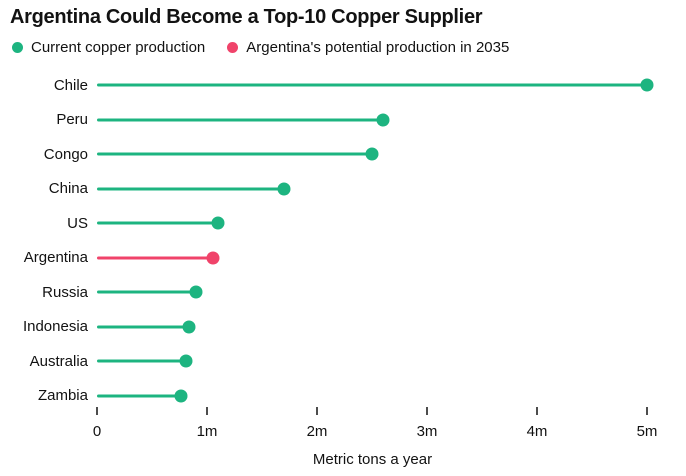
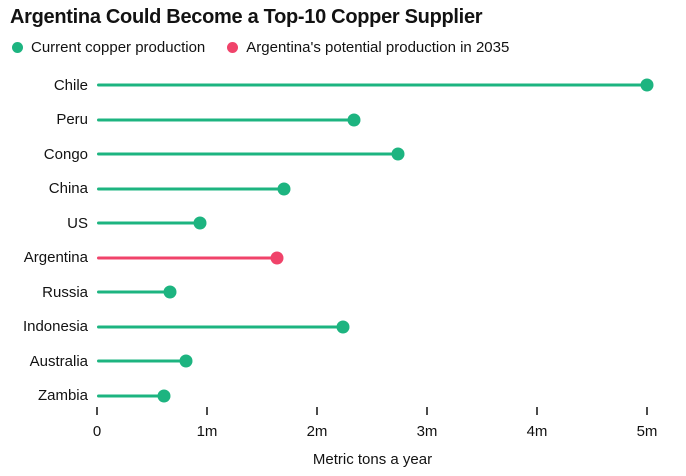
Peru: 2.60m -> 2.34m
Congo: 2.50m -> 2.74m
US: 1.10m -> 0.94m
Argentina: 1.05m -> 1.64m
Russia: 0.90m -> 0.66m
Indonesia: 0.84m -> 2.24m
Zambia: 0.76m -> 0.61m
